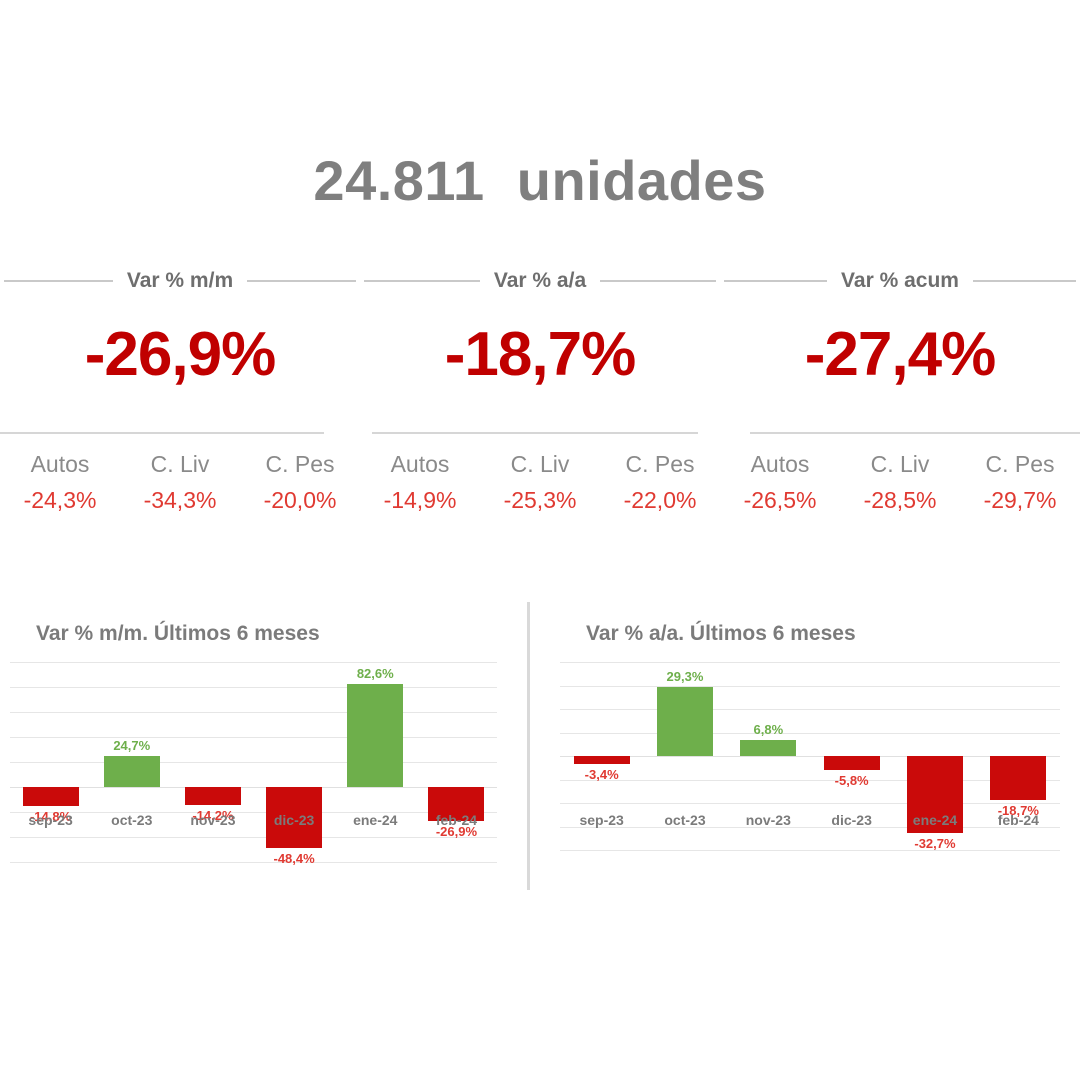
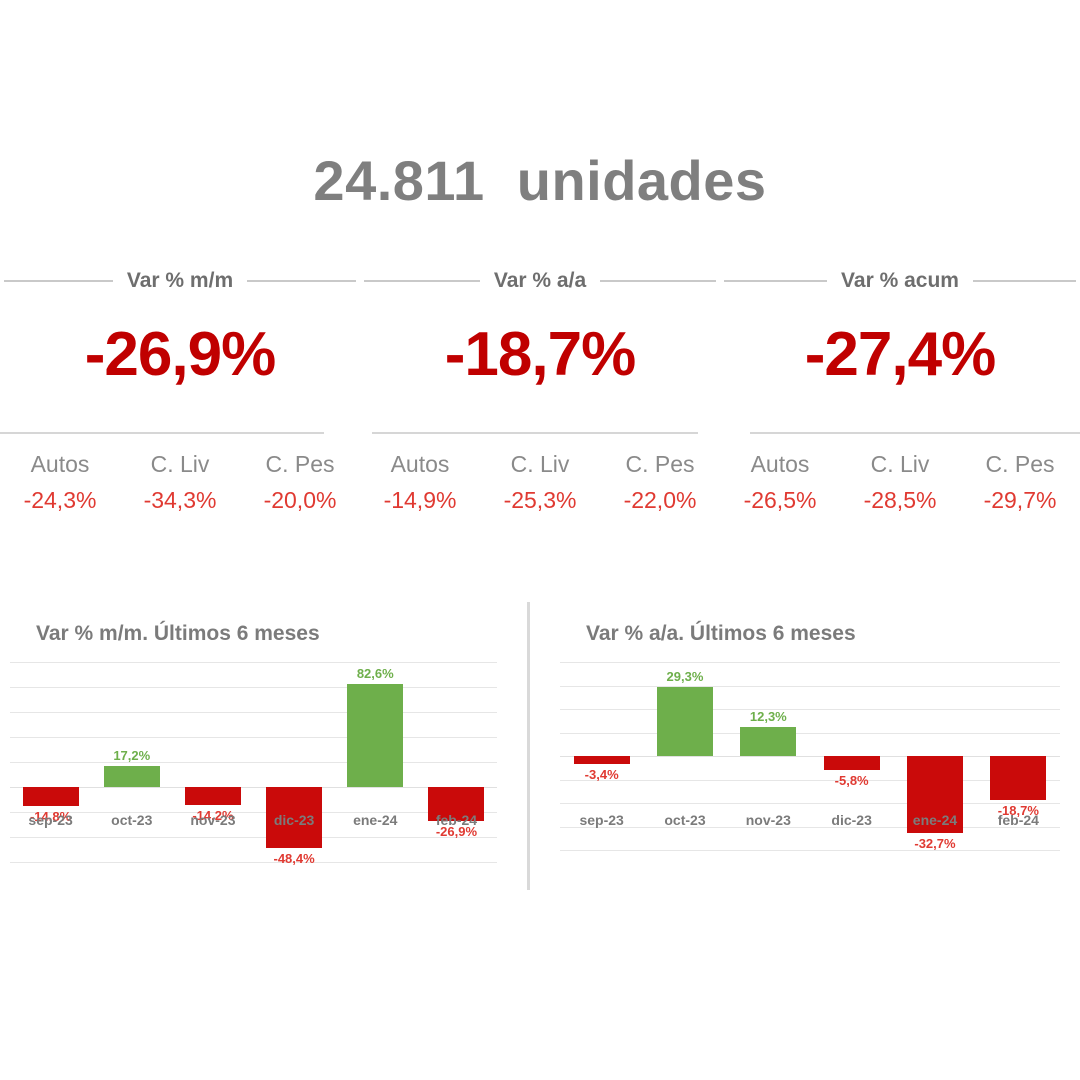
Var % m/m. Últimos 6 meses/oct-23: 24,7% -> 17,2%
Var % a/a. Últimos 6 meses/nov-23: 6,8% -> 12,3%
